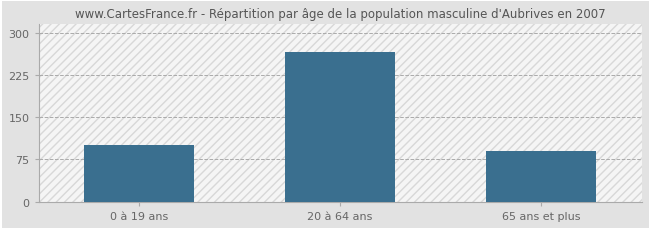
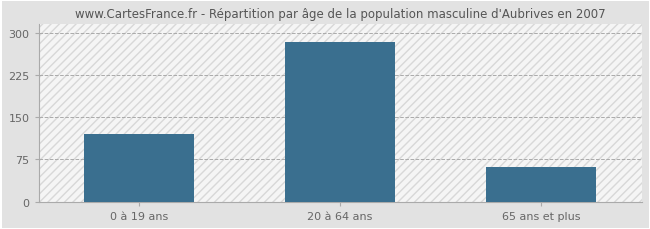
0 à 19 ans: 100 -> 120
20 à 64 ans: 266 -> 284
65 ans et plus: 90 -> 62
